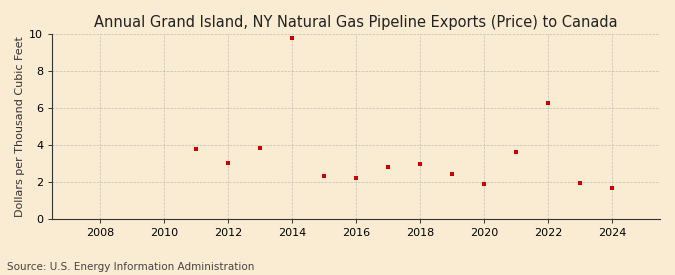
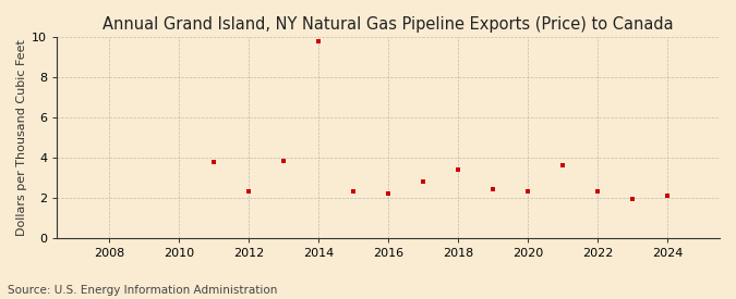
2012: 3.0 -> 2.3
2018: 3.0 -> 3.4
2020: 1.9 -> 2.3
2022: 6.2 -> 2.3
2024: 1.7 -> 2.1
